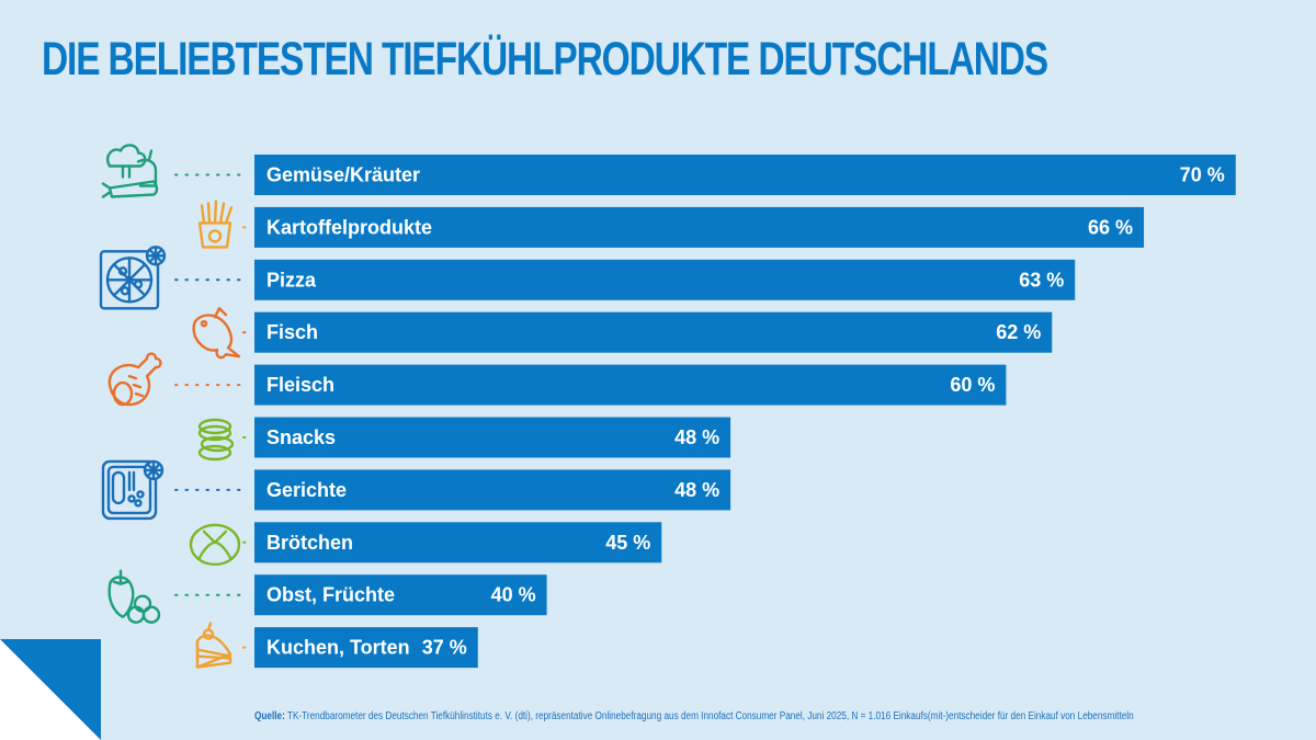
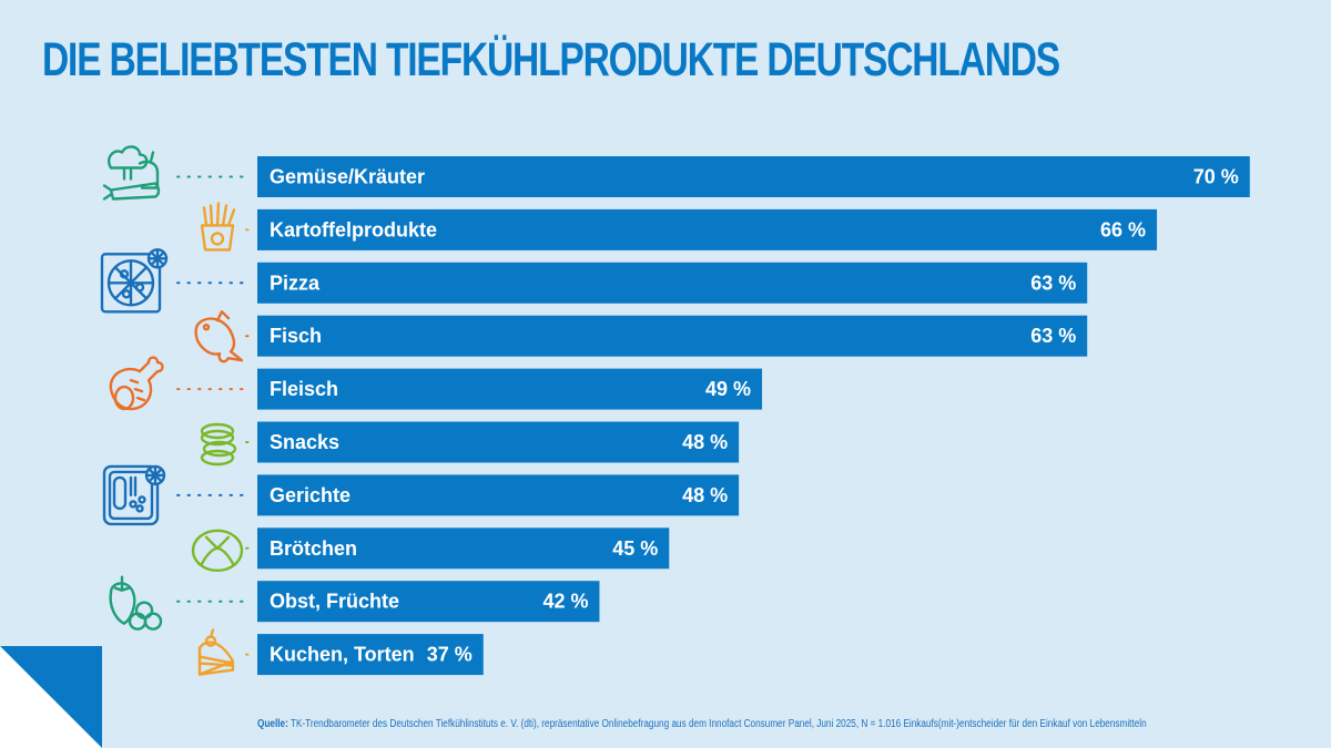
Fisch: 62 -> 63
Fleisch: 60 -> 49
Obst, Früchte: 40 -> 42
